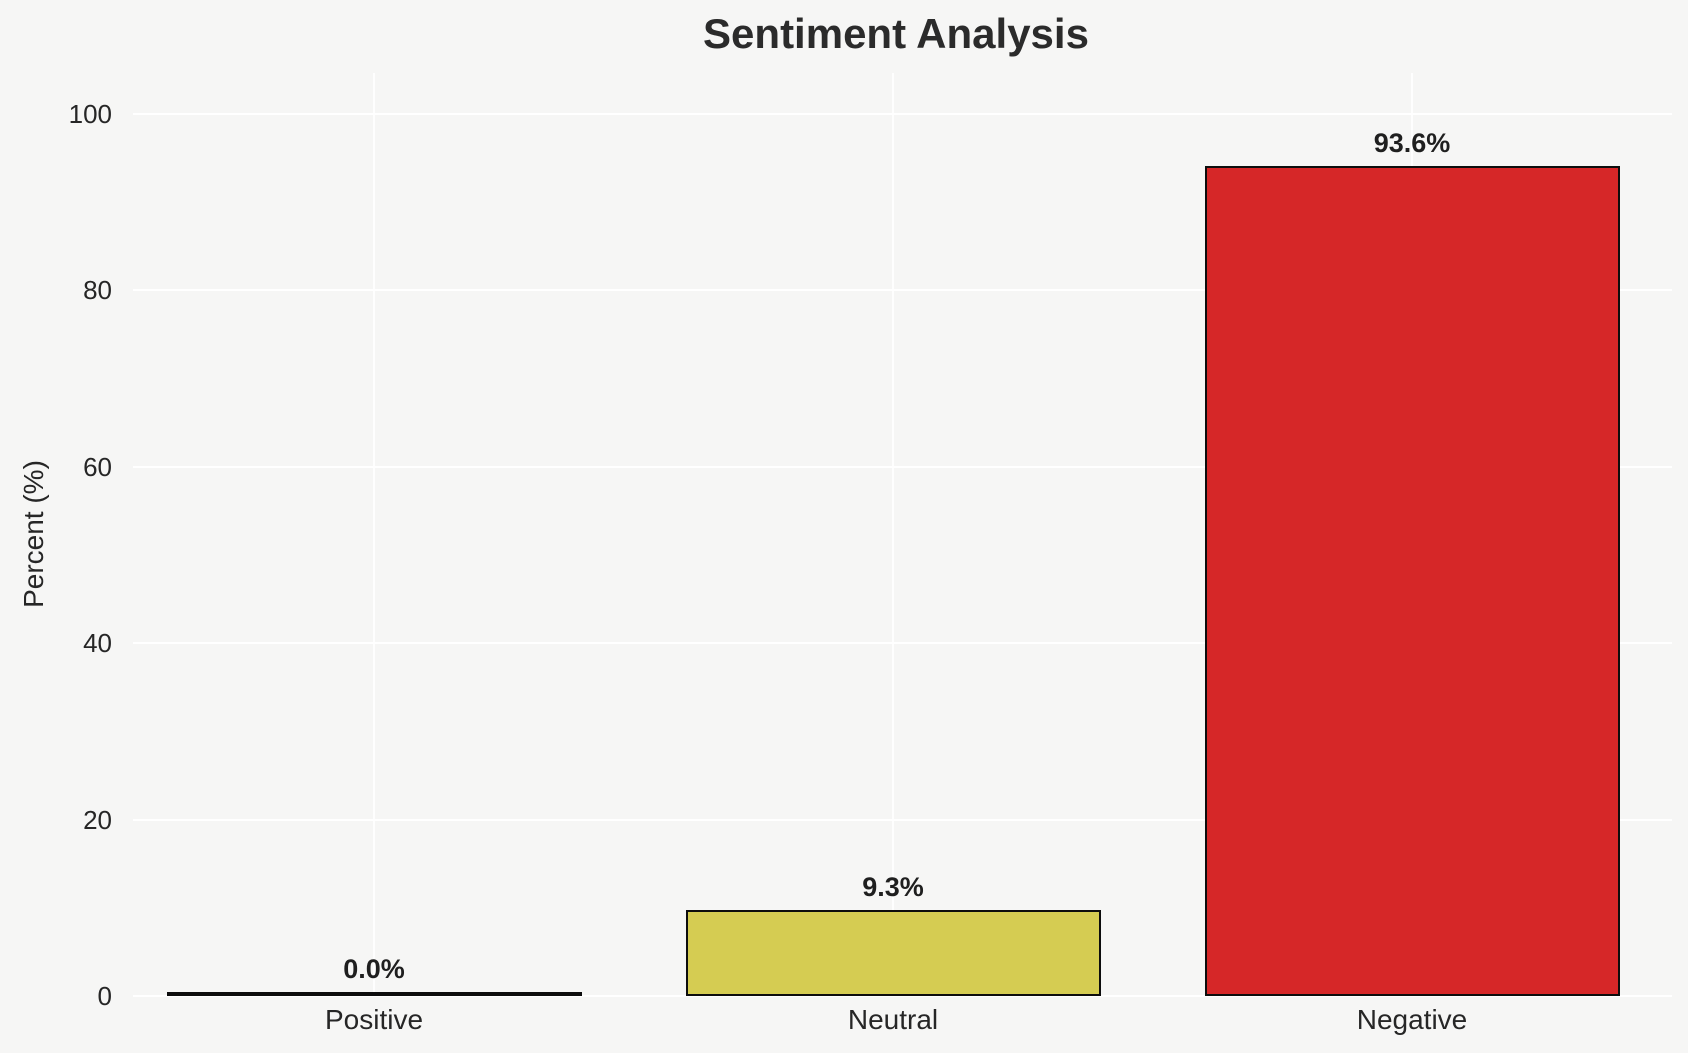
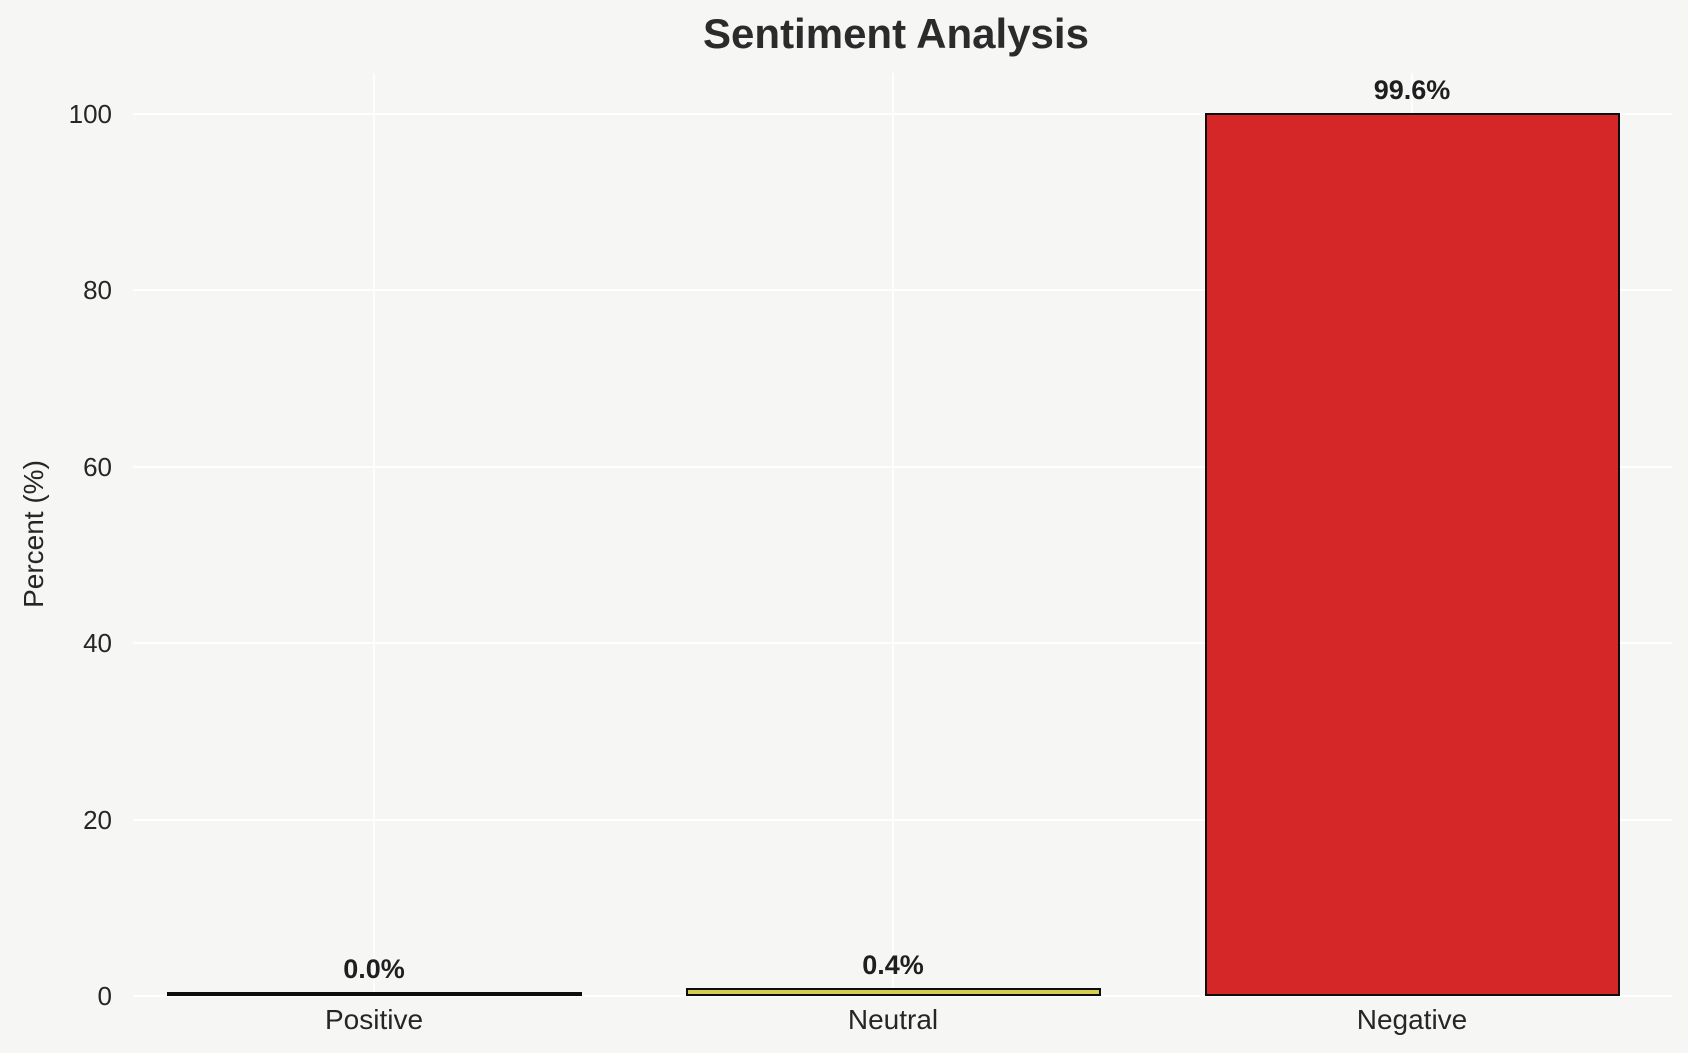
Neutral: 9.3% -> 0.4%
Negative: 93.6% -> 99.6%
